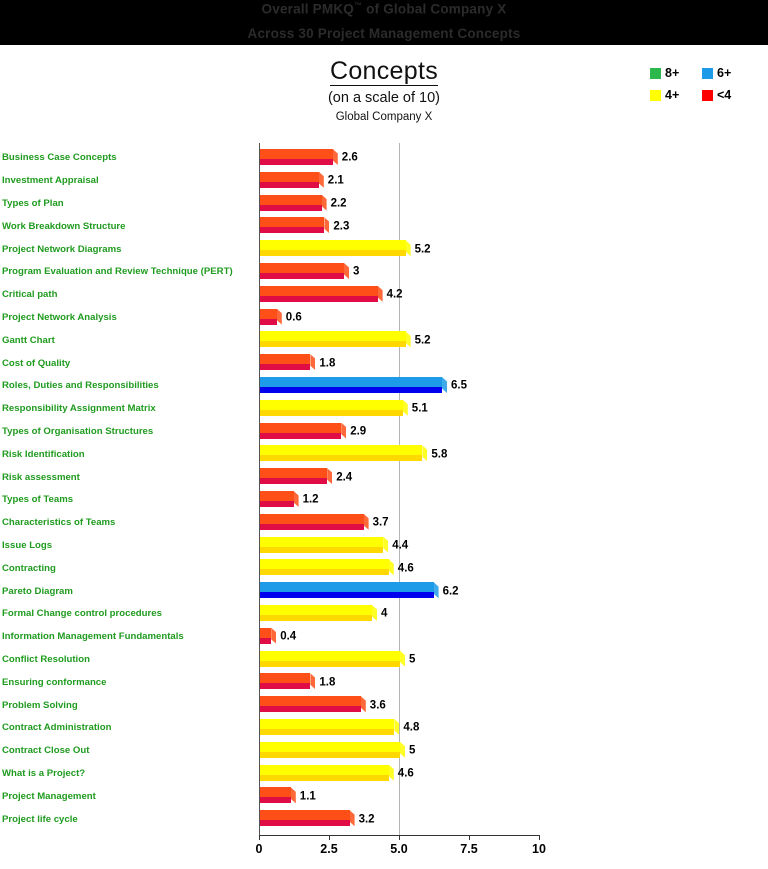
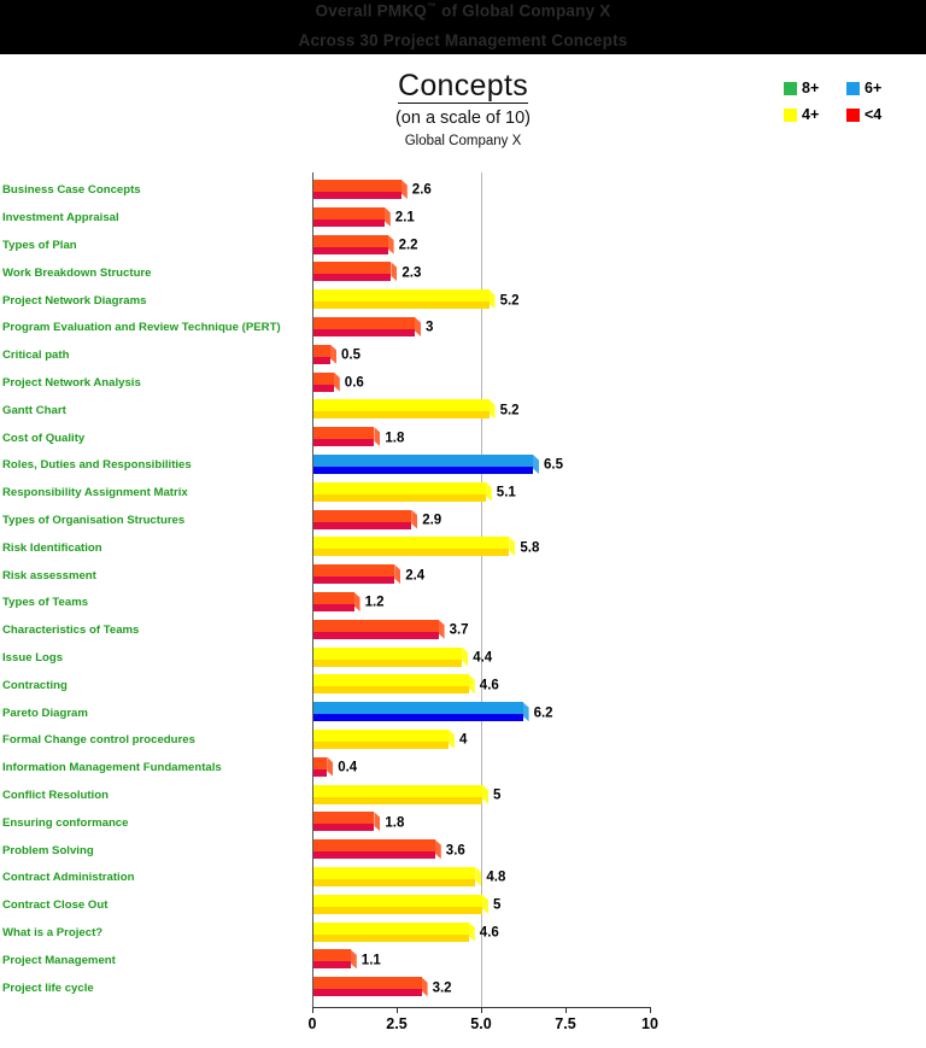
Critical path: 4.2 -> 0.5
